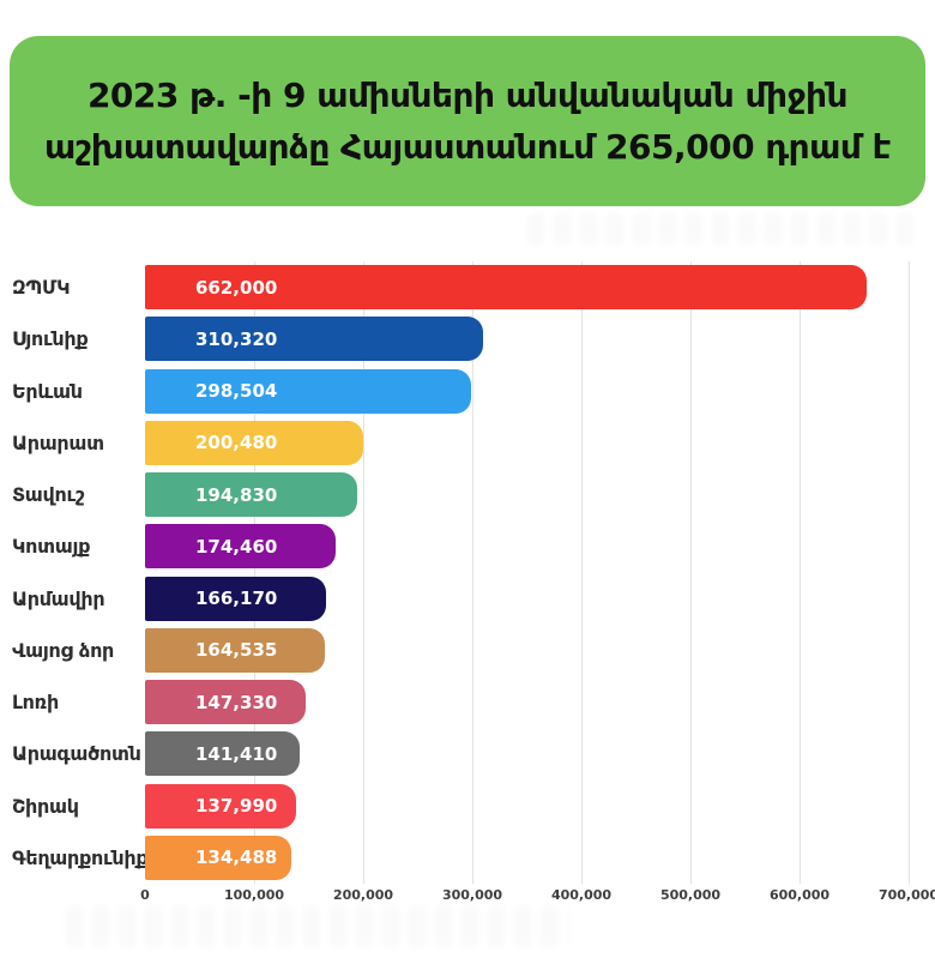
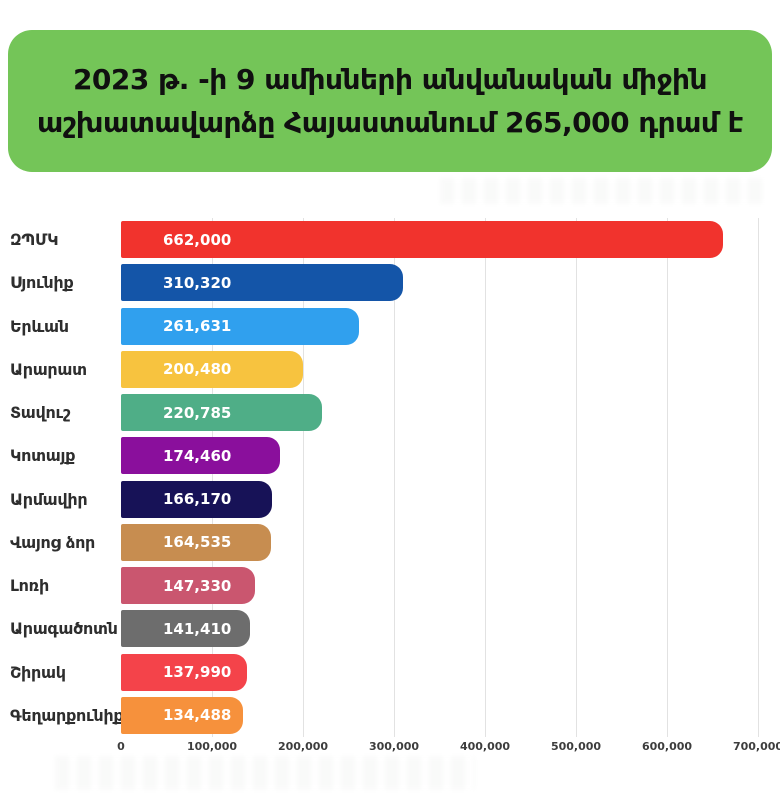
Երևան: 298,504 -> 261,631
Տավուշ: 194,830 -> 220,785
